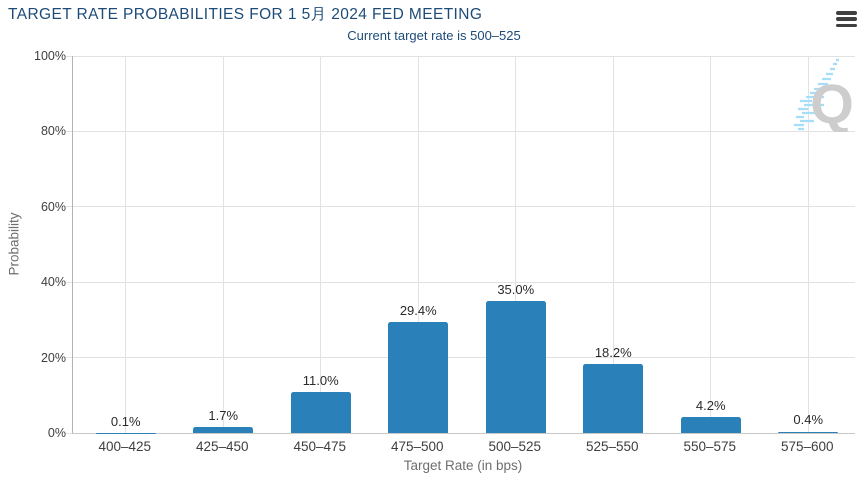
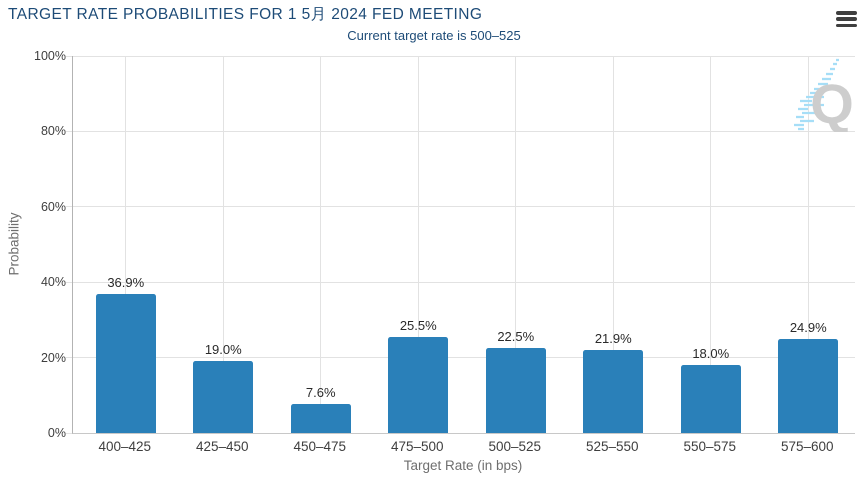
400–425: 0.1% -> 36.9%
425–450: 1.7% -> 19.0%
450–475: 11.0% -> 7.6%
475–500: 29.4% -> 25.5%
500–525: 35.0% -> 22.5%
525–550: 18.2% -> 21.9%
550–575: 4.2% -> 18.0%
575–600: 0.4% -> 24.9%
